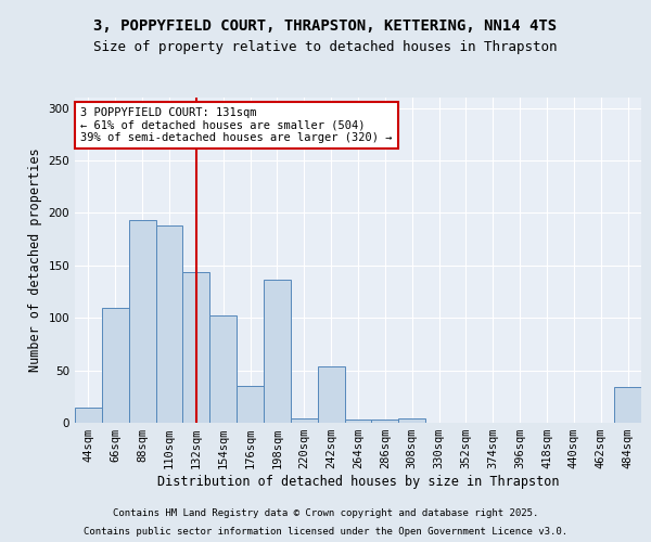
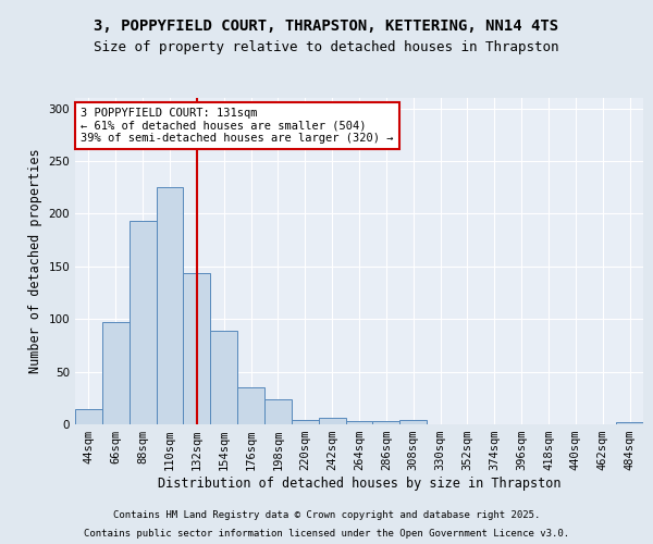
66sqm: 110 -> 97
110sqm: 188 -> 225
154sqm: 102 -> 89
198sqm: 136 -> 24
242sqm: 54 -> 6
484sqm: 34 -> 2
